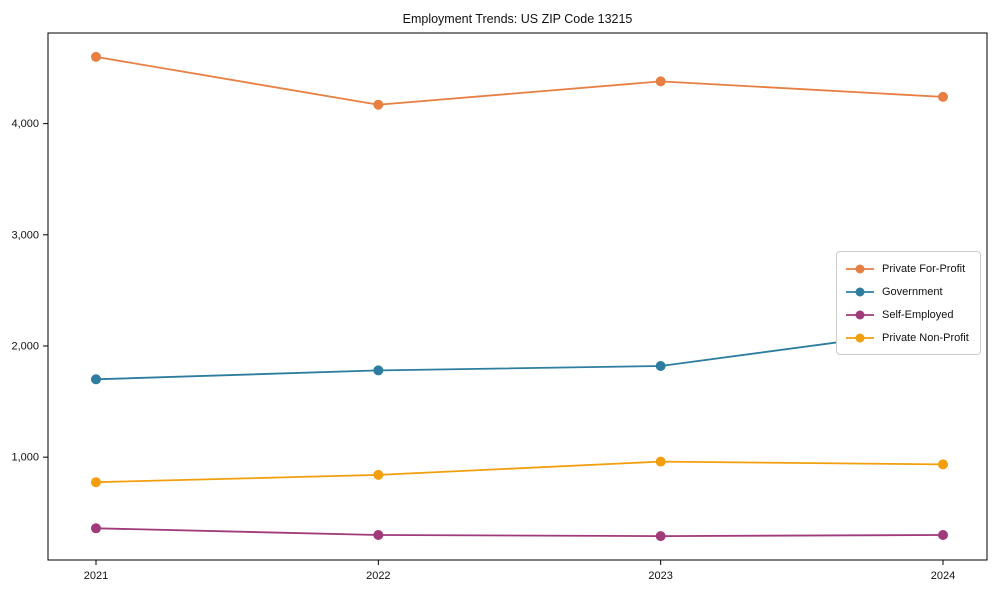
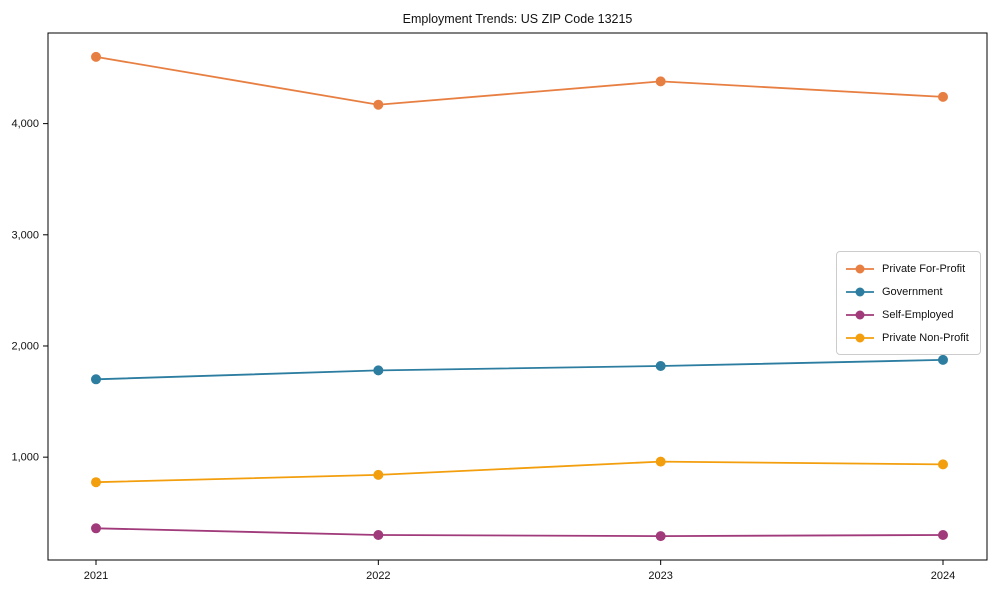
Government/2024: 2160 -> 1880
